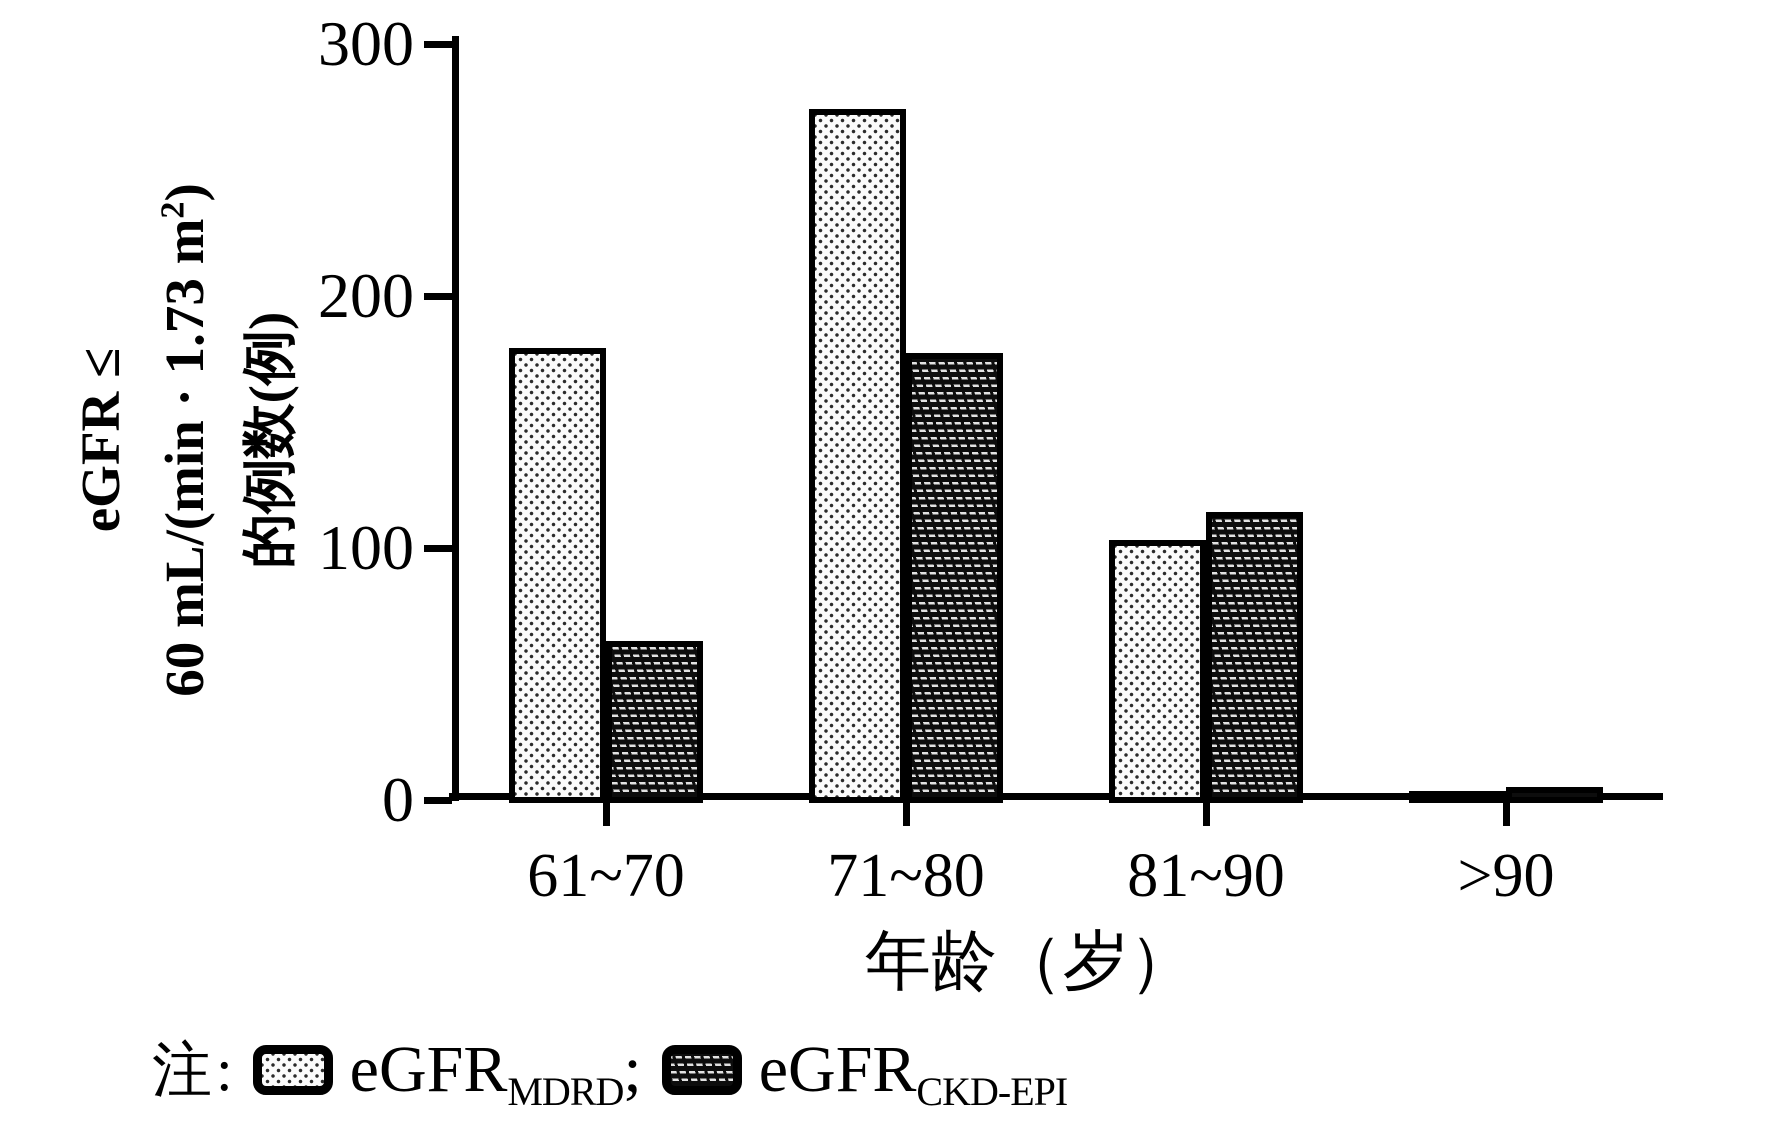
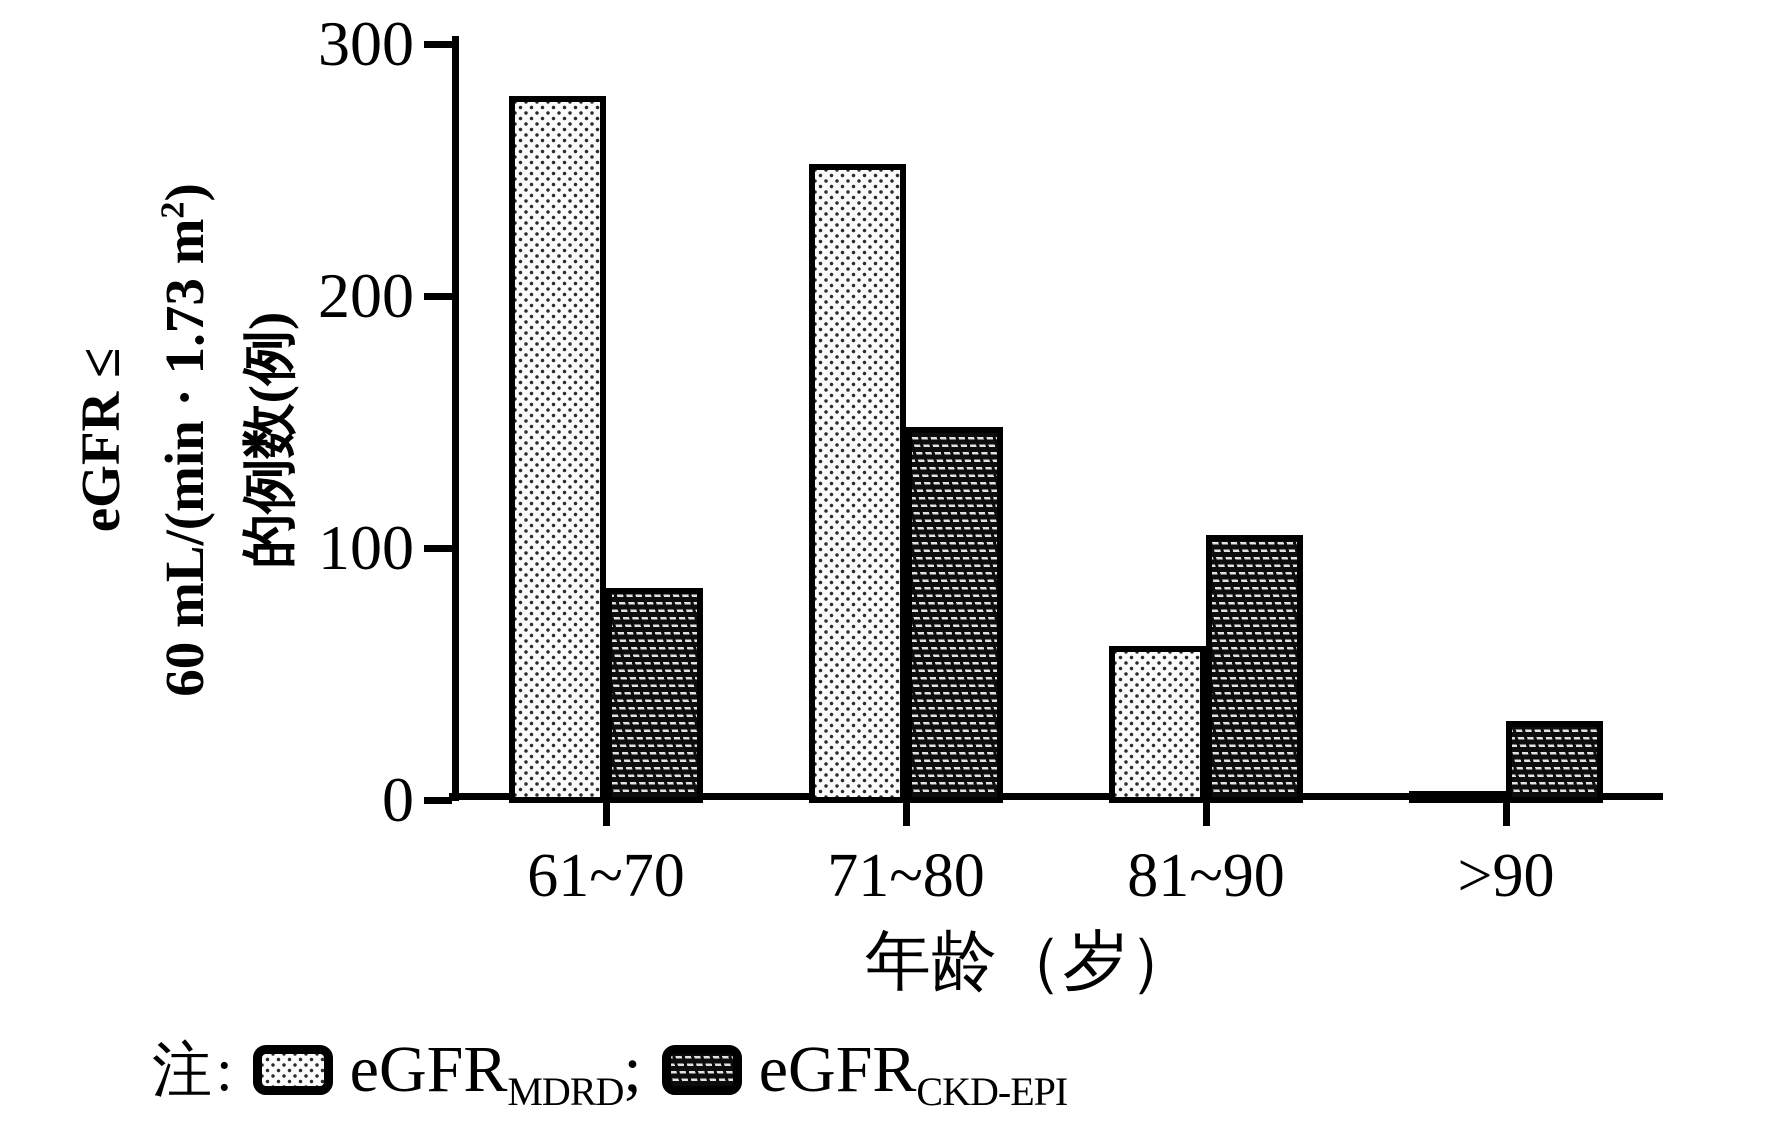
eGFR MDRD/61~70: 178 -> 278
eGFR CKD-EPI/61~70: 62 -> 83
eGFR MDRD/71~80: 273 -> 251
eGFR CKD-EPI/71~80: 176 -> 147
eGFR MDRD/81~90: 102 -> 60
eGFR CKD-EPI/81~90: 113 -> 104
eGFR CKD-EPI/>90: 4 -> 30
